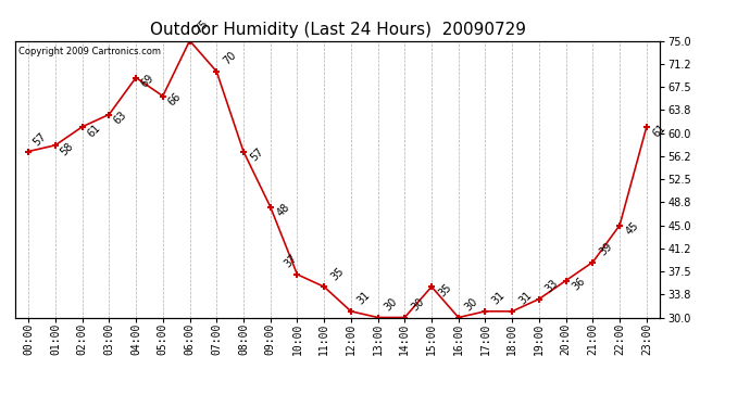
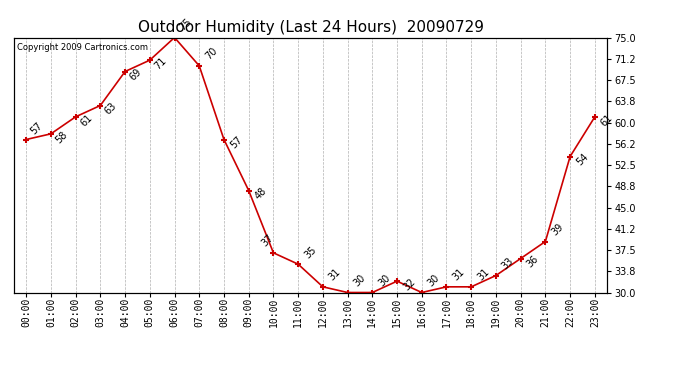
05:00: 66 -> 71
15:00: 35 -> 32
22:00: 45 -> 54
